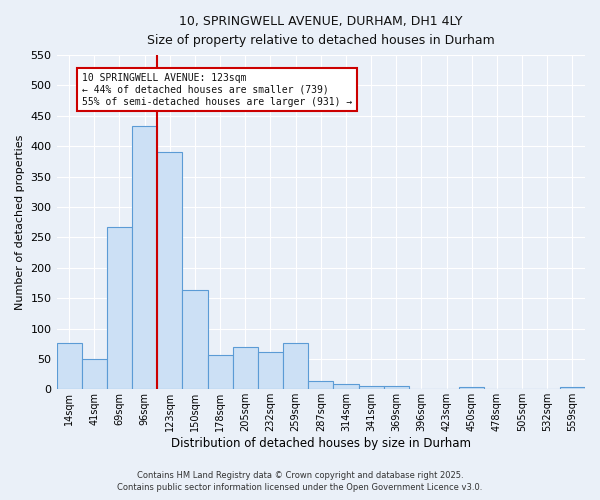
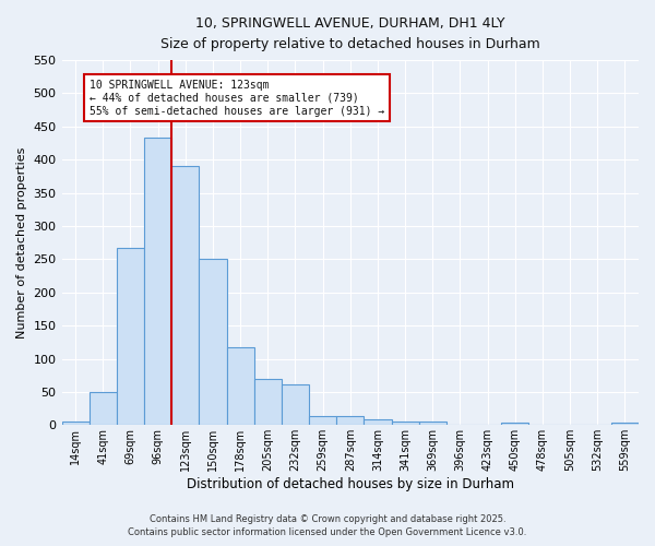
14sqm: 76 -> 5
150sqm: 164 -> 250
178sqm: 56 -> 117
259sqm: 76 -> 14
